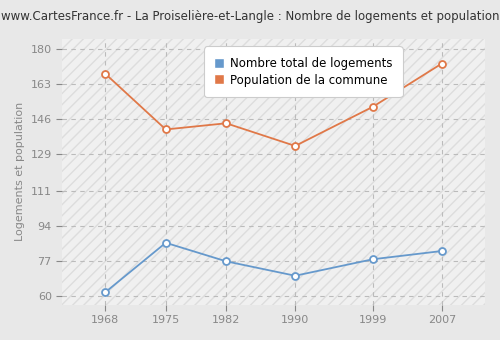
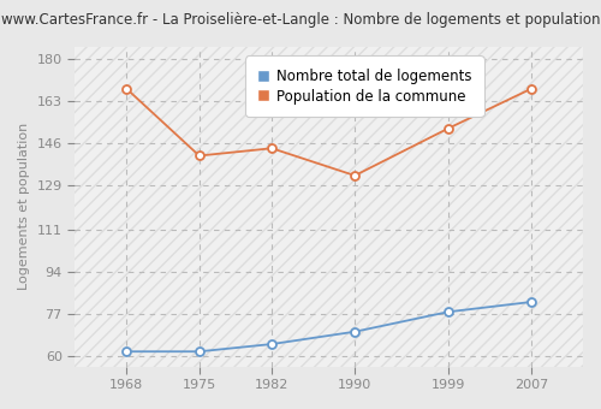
Nombre total de logements/1975: 86 -> 62
Nombre total de logements/1982: 77 -> 65
Population de la commune/2007: 173 -> 168
